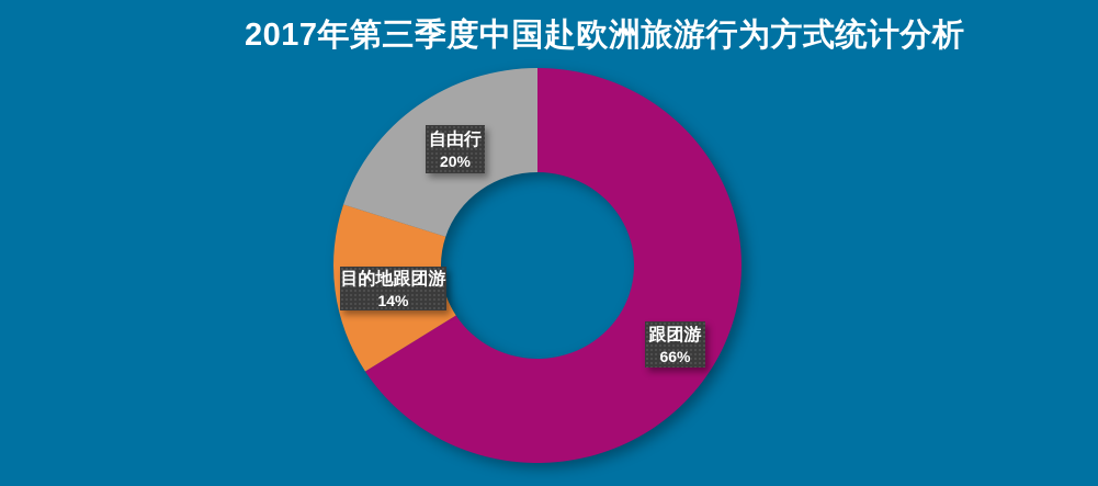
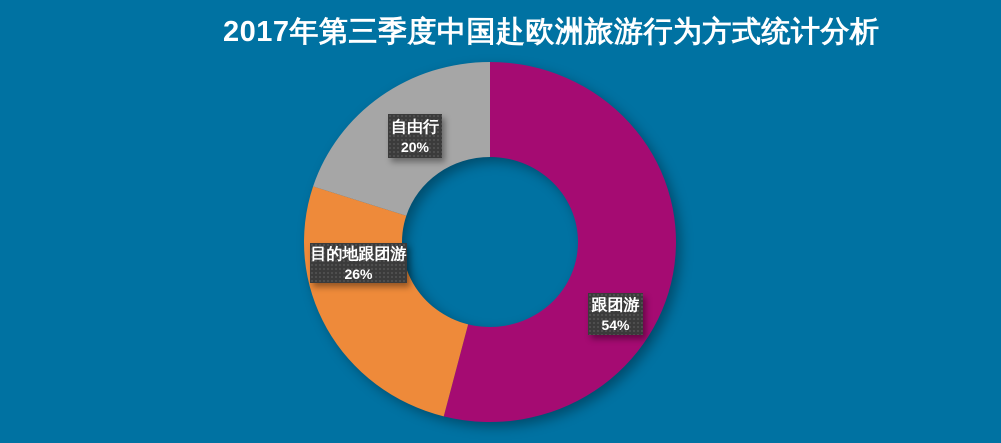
跟团游: 66% -> 54%
目的地跟团游: 14% -> 26%
